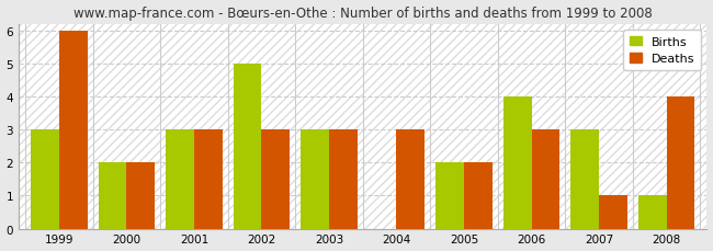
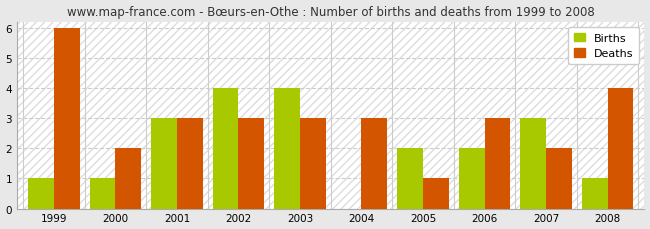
Births/1999: 3 -> 1
Births/2000: 2 -> 1
Births/2002: 5 -> 4
Births/2003: 3 -> 4
Deaths/2005: 2 -> 1
Births/2006: 4 -> 2
Deaths/2007: 1 -> 2
